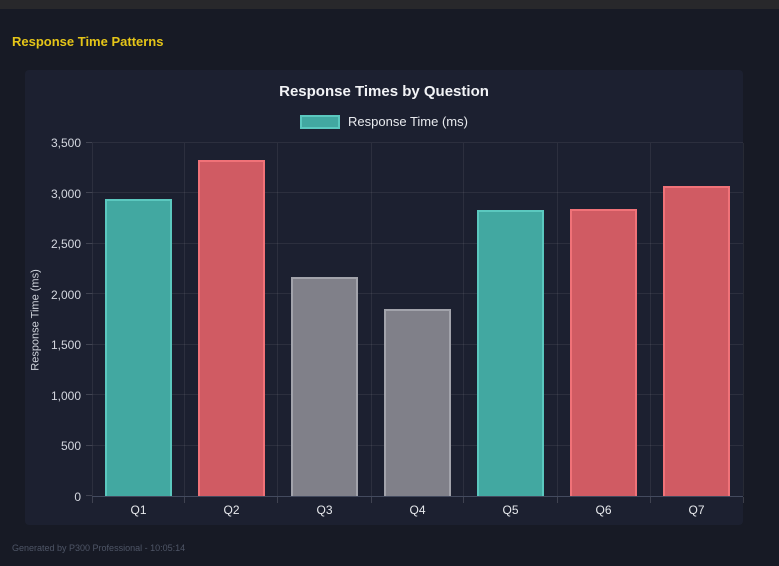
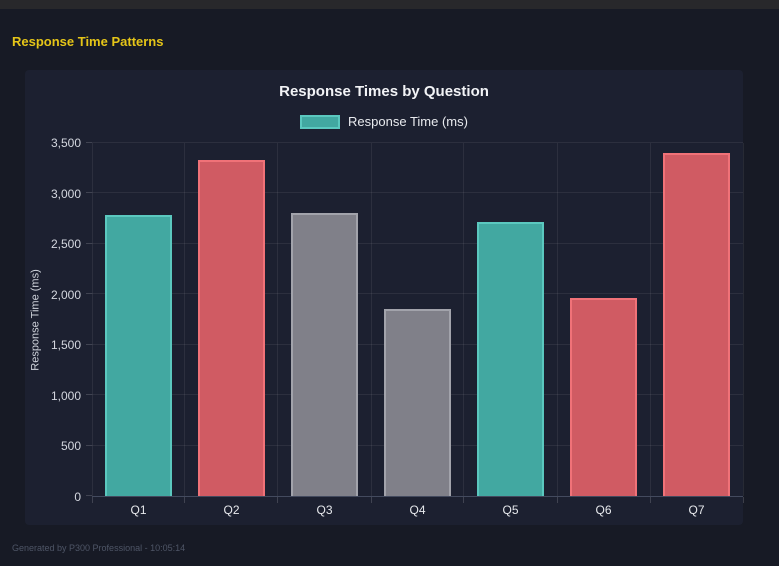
Q1: 2940 -> 2790
Q3: 2170 -> 2810
Q5: 2840 -> 2720
Q6: 2850 -> 1960
Q7: 3070 -> 3400
